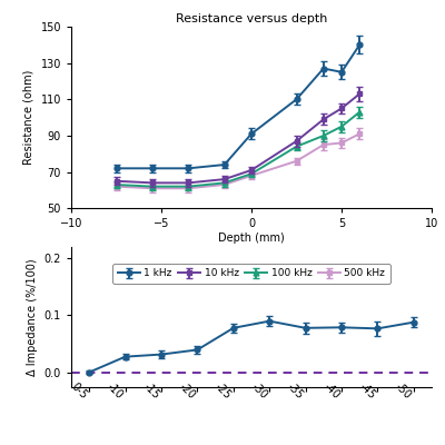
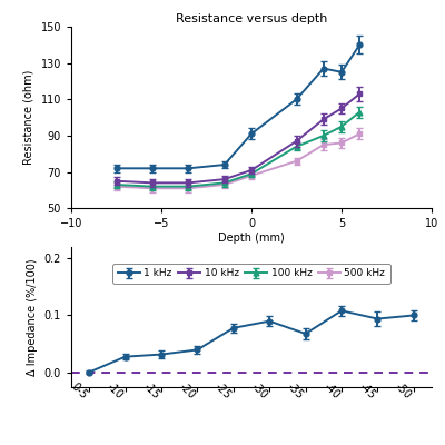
-35: 0.078 -> 0.068
-40: 0.079 -> 0.108
-45: 0.077 -> 0.094
-50: 0.088 -> 0.100
